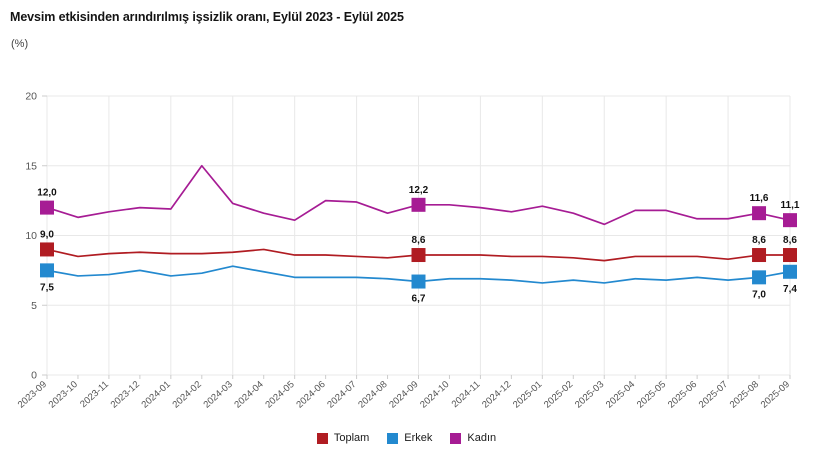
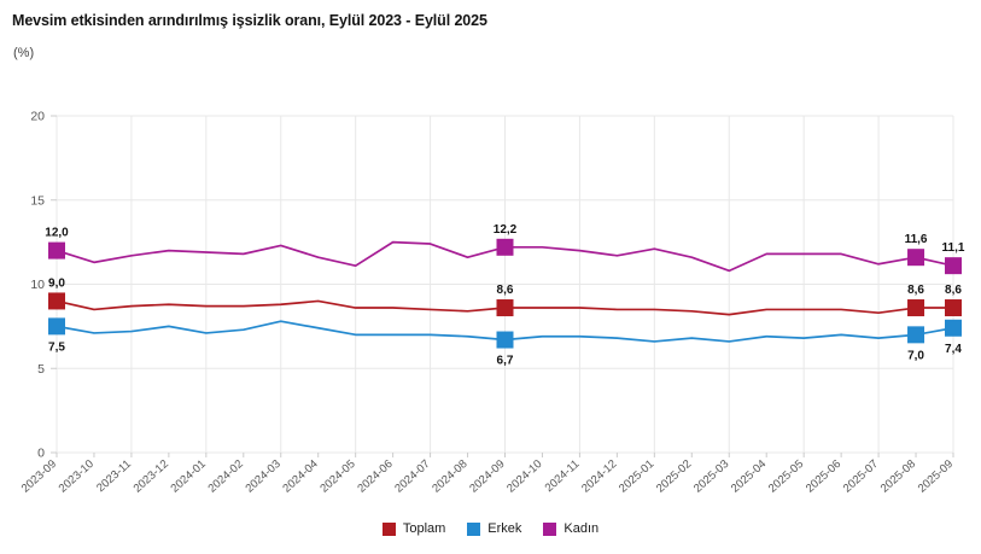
Kadın/2024-02: 15.0 -> 11.8
Kadın/2025-06: 11.2 -> 11.8
